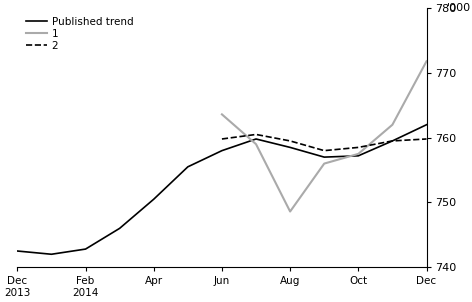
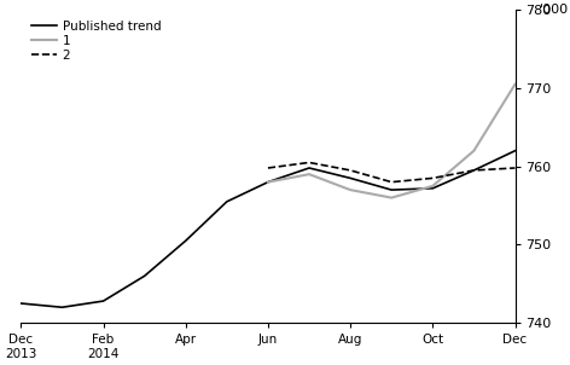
1/Jun: 763.6 -> 758.0
1/Aug: 748.6 -> 757.0
1/Dec: 771.8 -> 770.5
